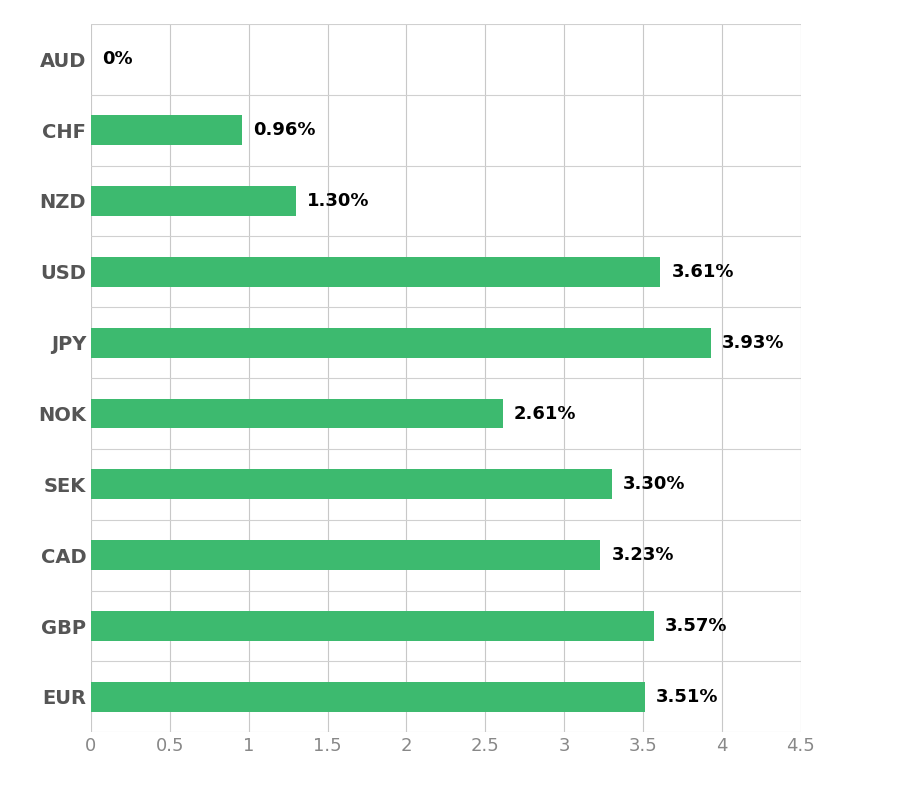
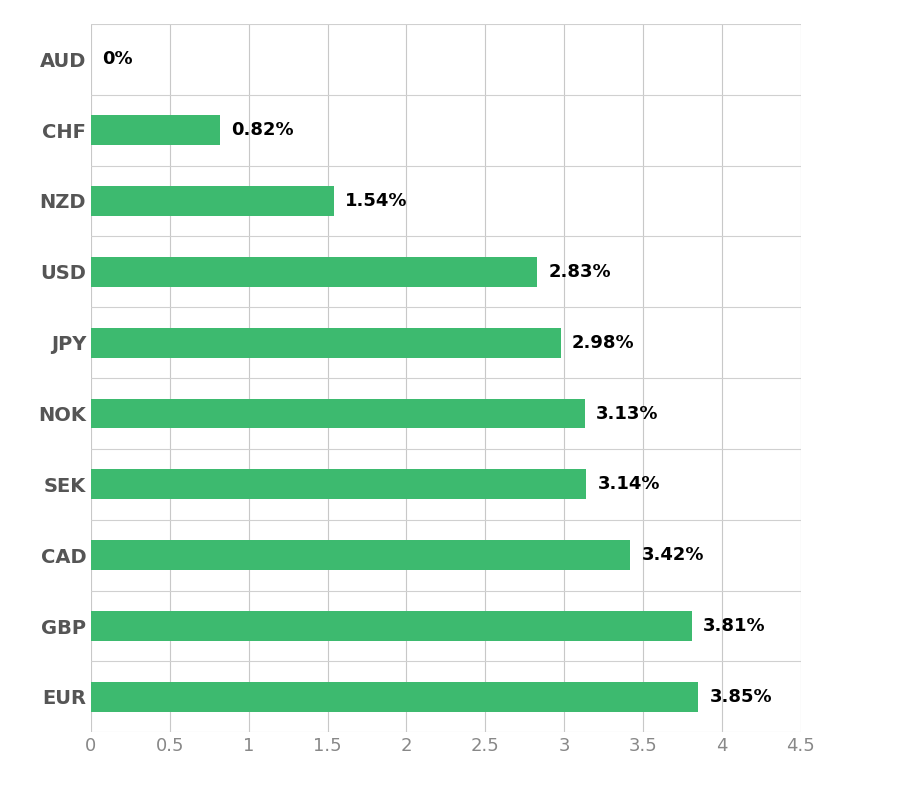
CHF: 0.96% -> 0.82%
NZD: 1.30% -> 1.54%
USD: 3.61% -> 2.83%
JPY: 3.93% -> 2.98%
NOK: 2.61% -> 3.13%
SEK: 3.30% -> 3.14%
CAD: 3.23% -> 3.42%
GBP: 3.57% -> 3.81%
EUR: 3.51% -> 3.85%
